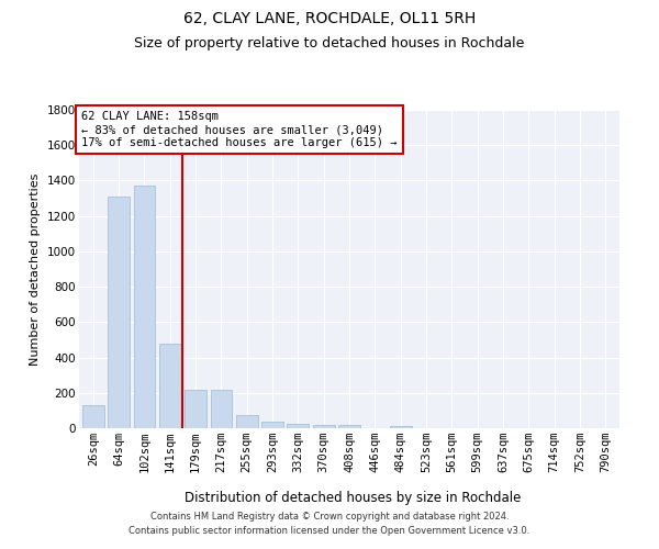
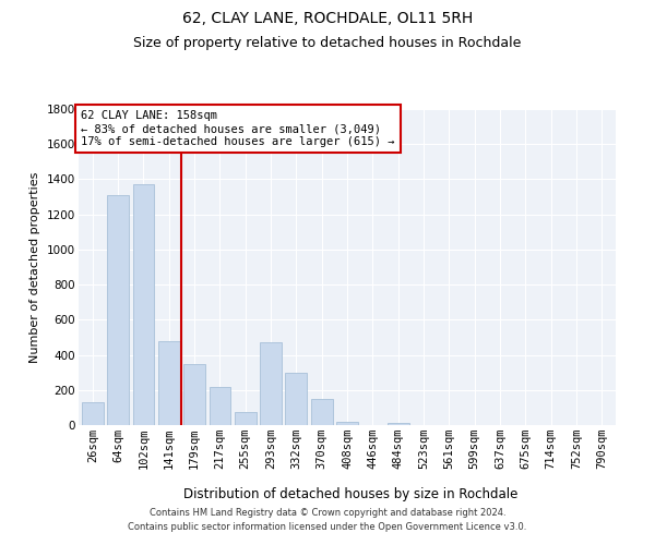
179sqm: 220 -> 350
293sqm: 40 -> 470
332sqm: 20 -> 300
370sqm: 20 -> 150
